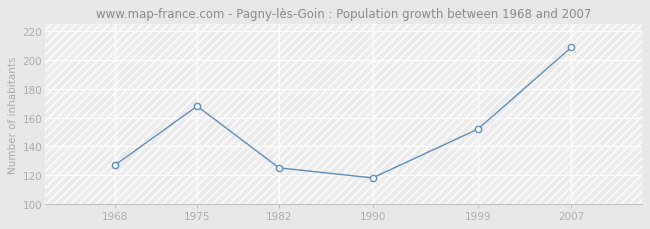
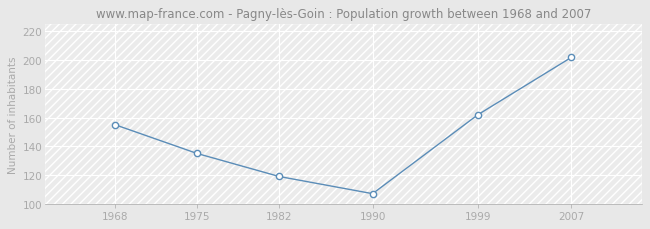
1968: 127 -> 155
1975: 168 -> 135
1982: 125 -> 119
1990: 118 -> 107
1999: 152 -> 162
2007: 209 -> 202
